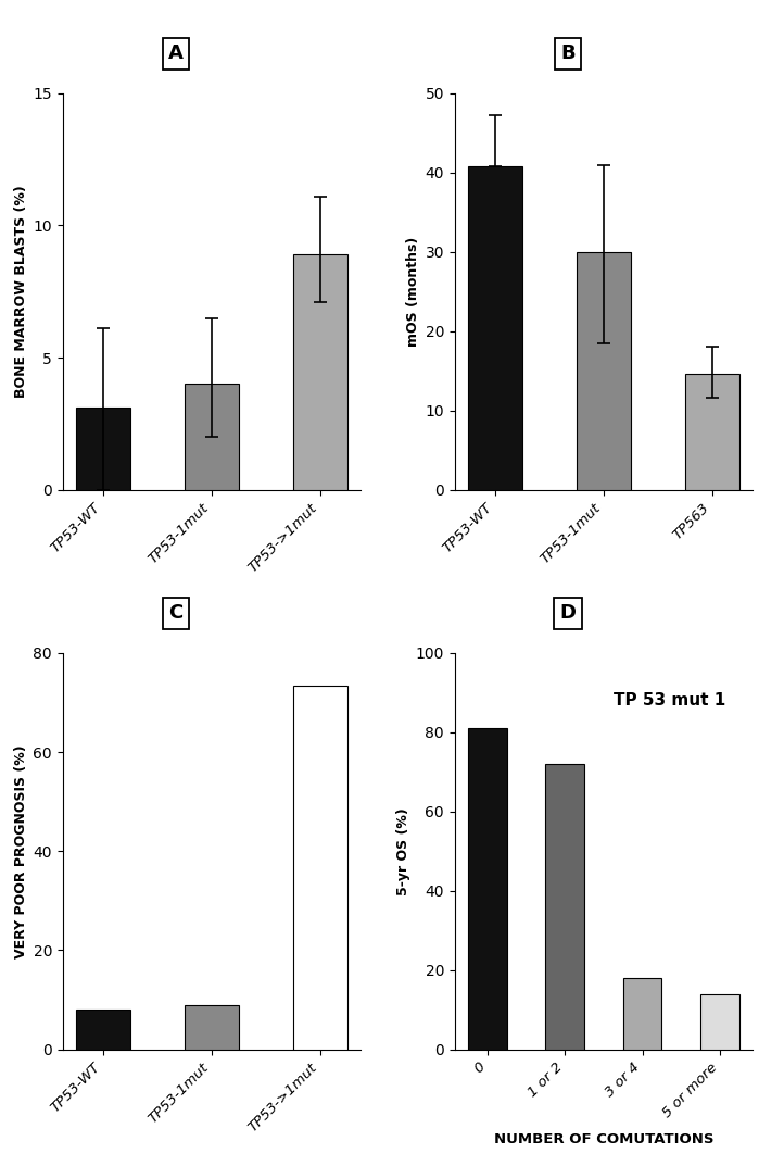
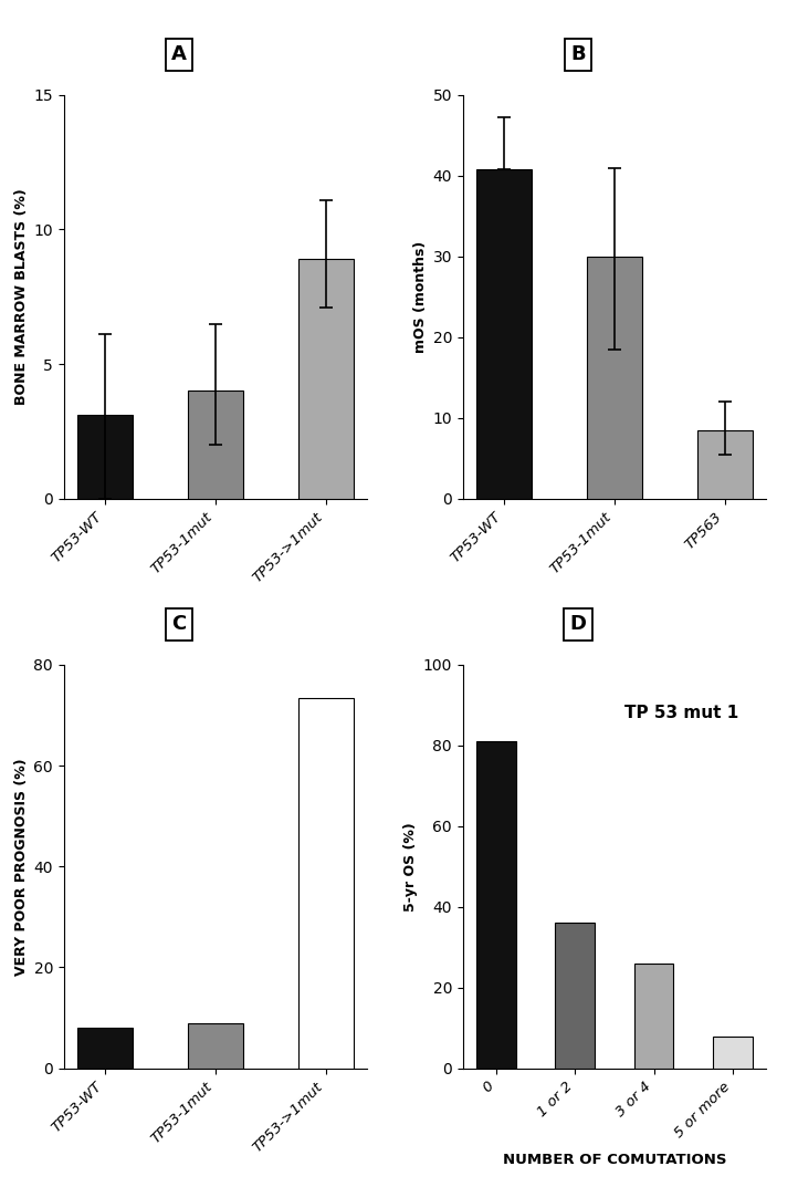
TP563: 14.6 -> 8.5
1 or 2: 72 -> 36
3 or 4: 18 -> 26
5 or more: 14 -> 8
